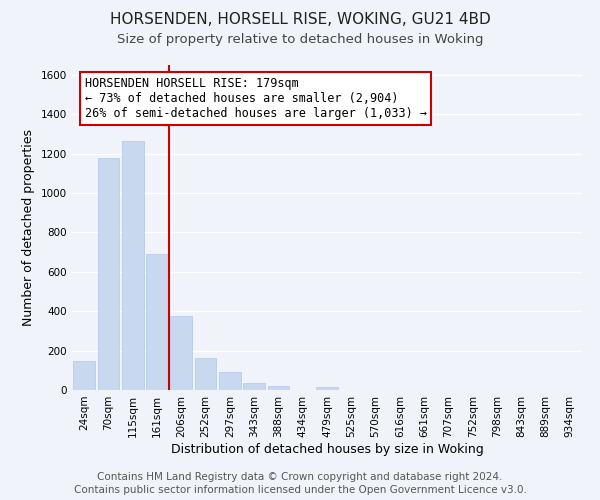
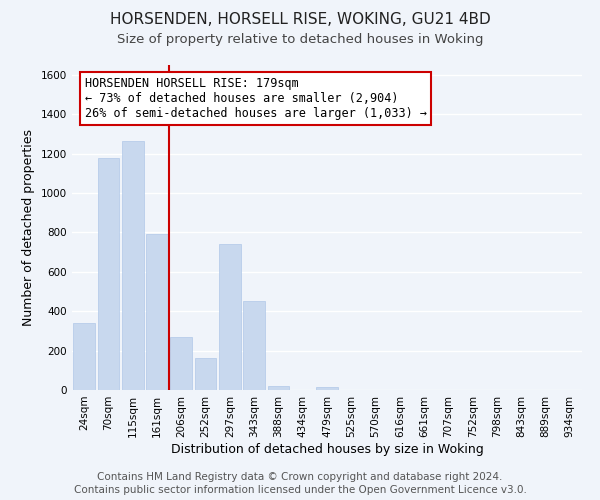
24sqm: 150 -> 340
161sqm: 690 -> 790
206sqm: 380 -> 270
297sqm: 90 -> 740
343sqm: 40 -> 450
